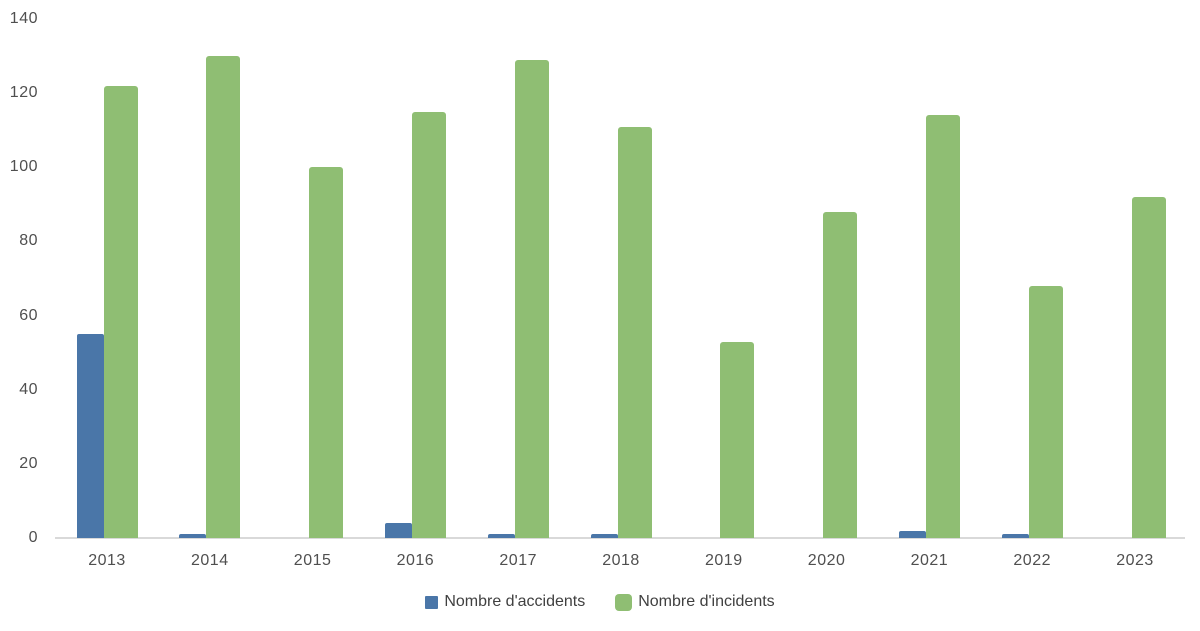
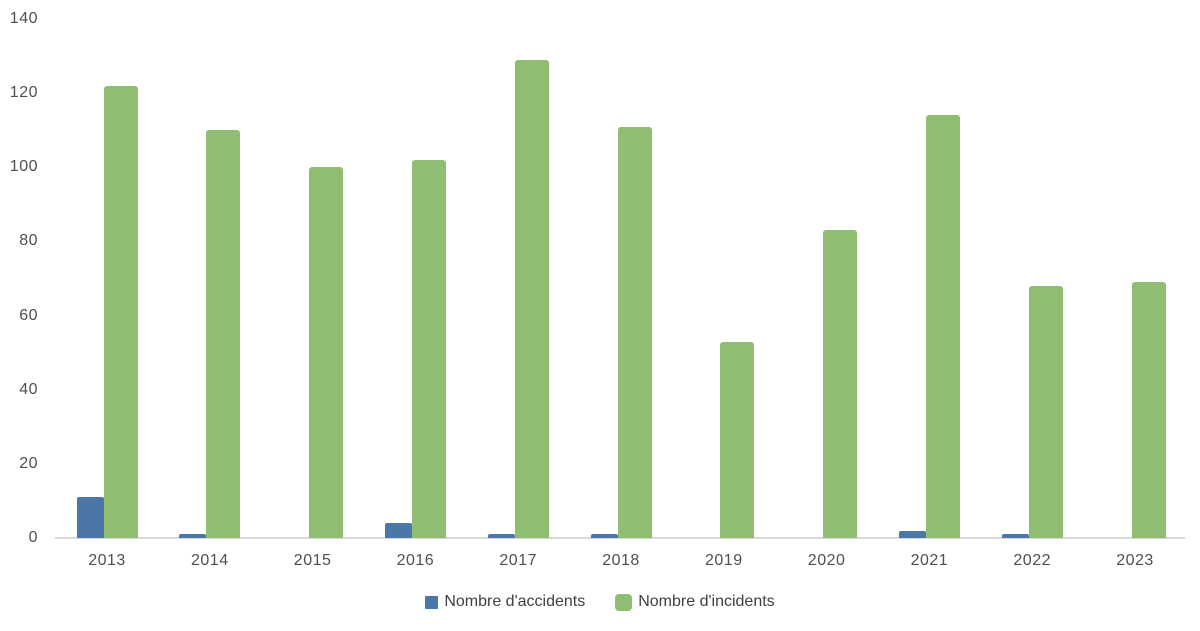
Nombre d'accidents/2013: 55 -> 11
Nombre d'incidents/2014: 130 -> 110
Nombre d'incidents/2016: 115 -> 102
Nombre d'incidents/2020: 88 -> 83
Nombre d'incidents/2023: 92 -> 69
